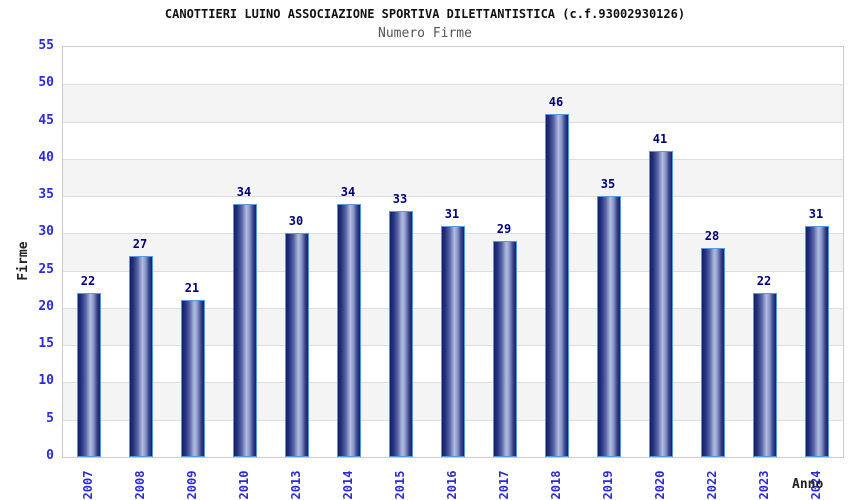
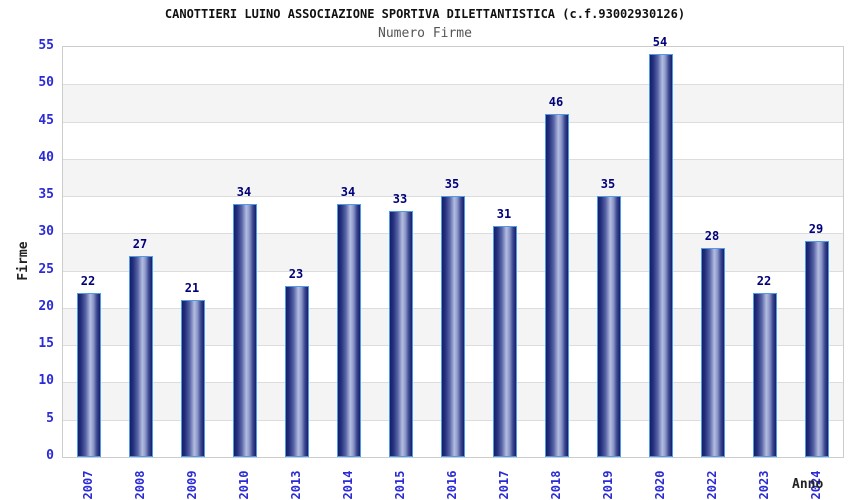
2013: 30 -> 23
2016: 31 -> 35
2017: 29 -> 31
2020: 41 -> 54
2024: 31 -> 29
